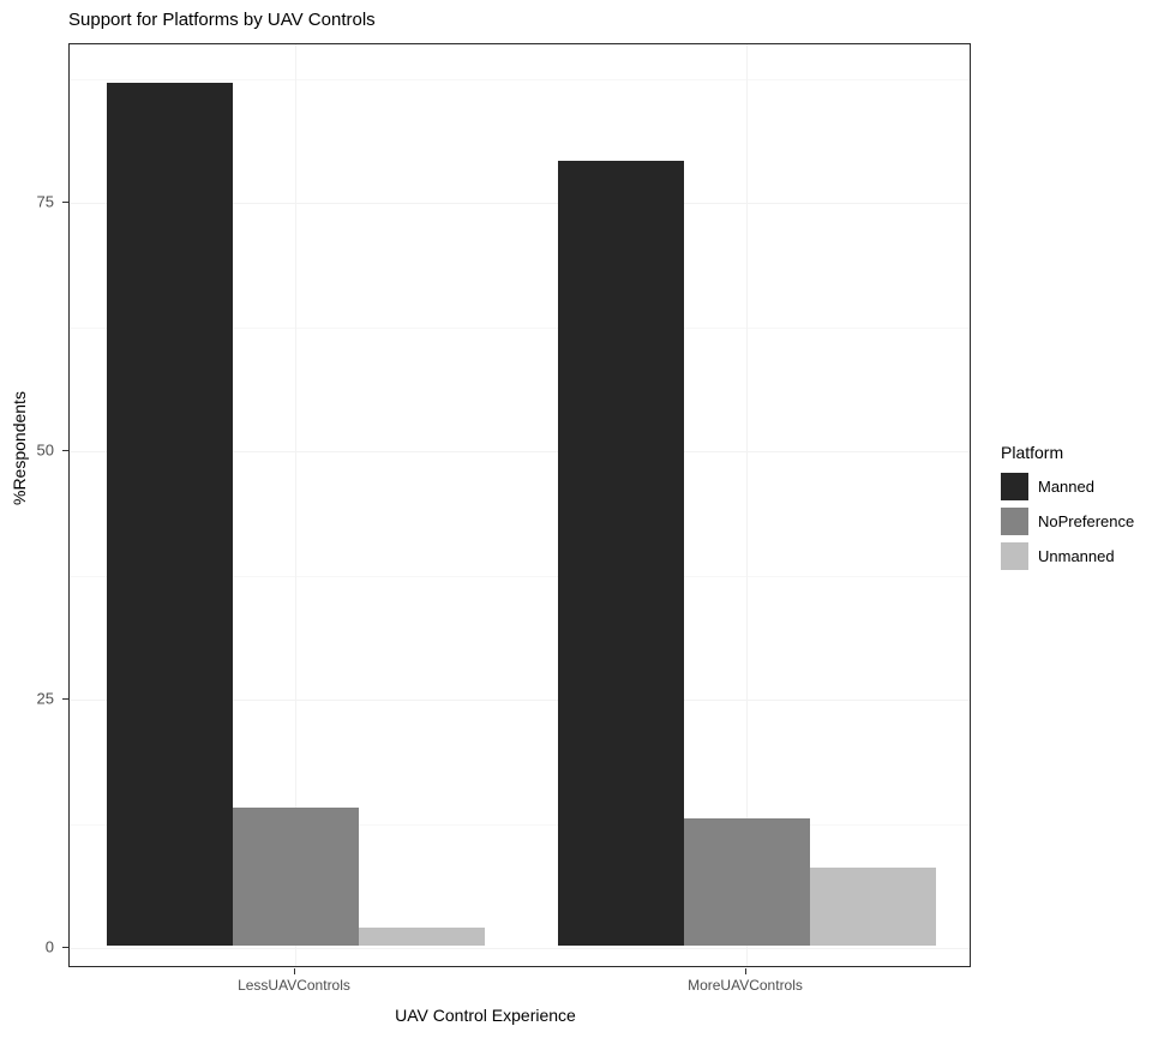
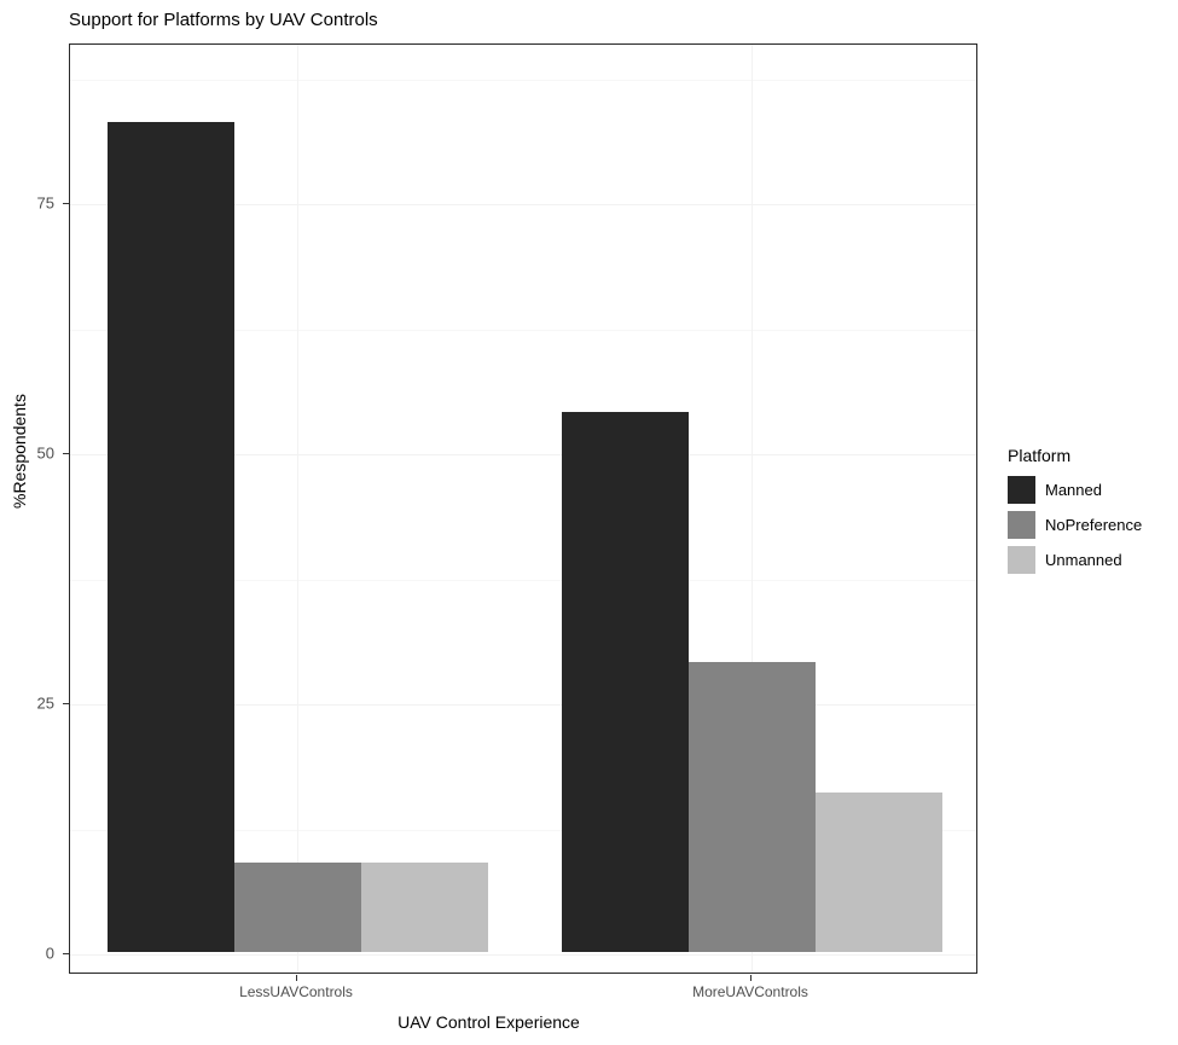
Manned/LessUAVControls: 87 -> 83
NoPreference/LessUAVControls: 14 -> 9
Unmanned/LessUAVControls: 2 -> 9
Manned/MoreUAVControls: 79 -> 54
NoPreference/MoreUAVControls: 13 -> 29
Unmanned/MoreUAVControls: 8 -> 16
